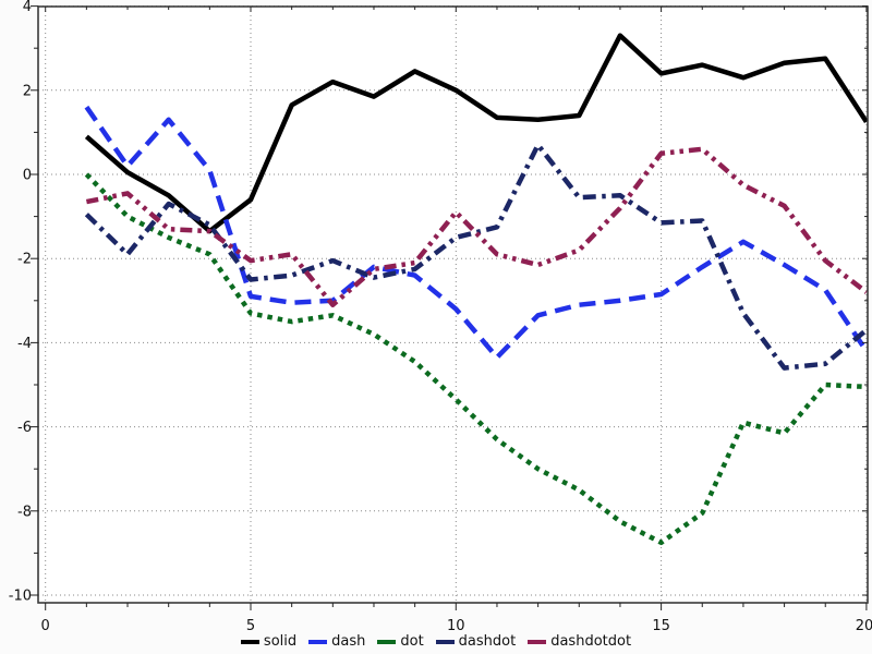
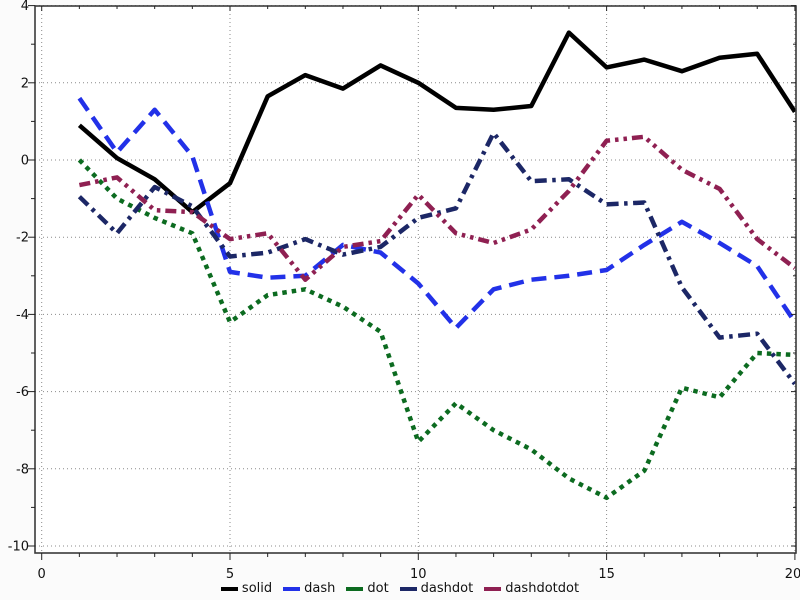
dot/5: -3.3 -> -4.2
dot/10: -5.3 -> -7.3
dashdot/20: -3.7 -> -5.8
